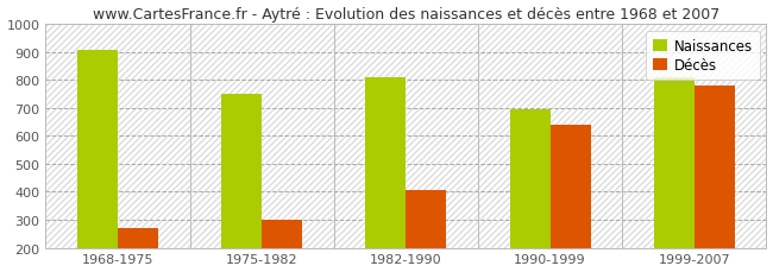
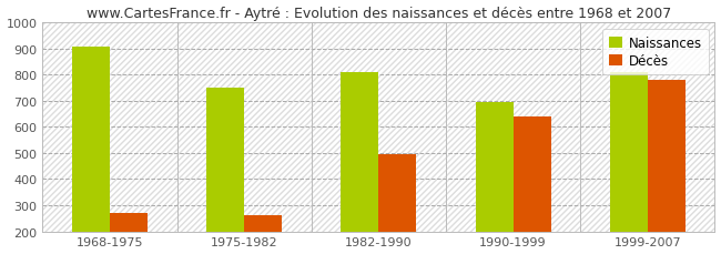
Décès/1975-1982: 298 -> 260
Décès/1982-1990: 407 -> 495
